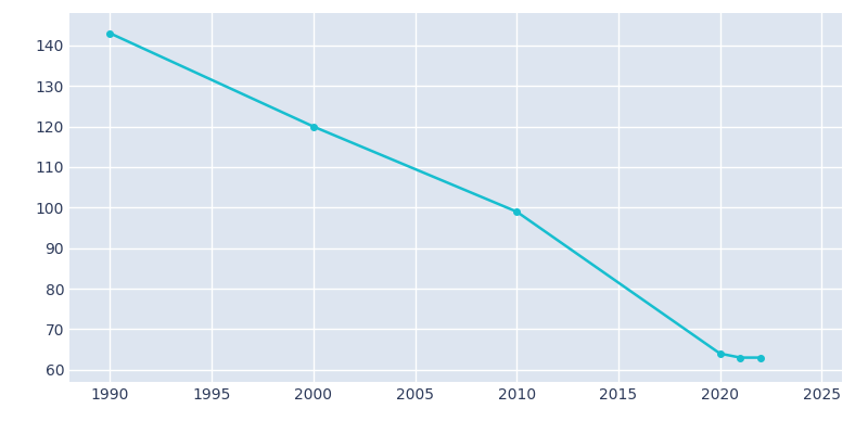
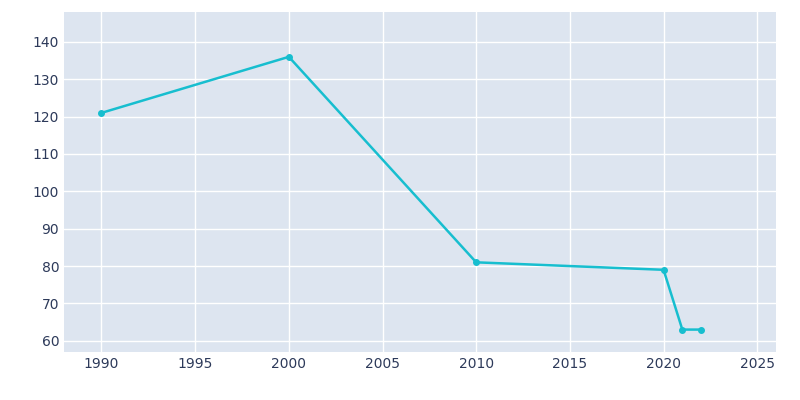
1990: 143 -> 121
2000: 120 -> 136
2010: 99 -> 81
2020: 64 -> 79
